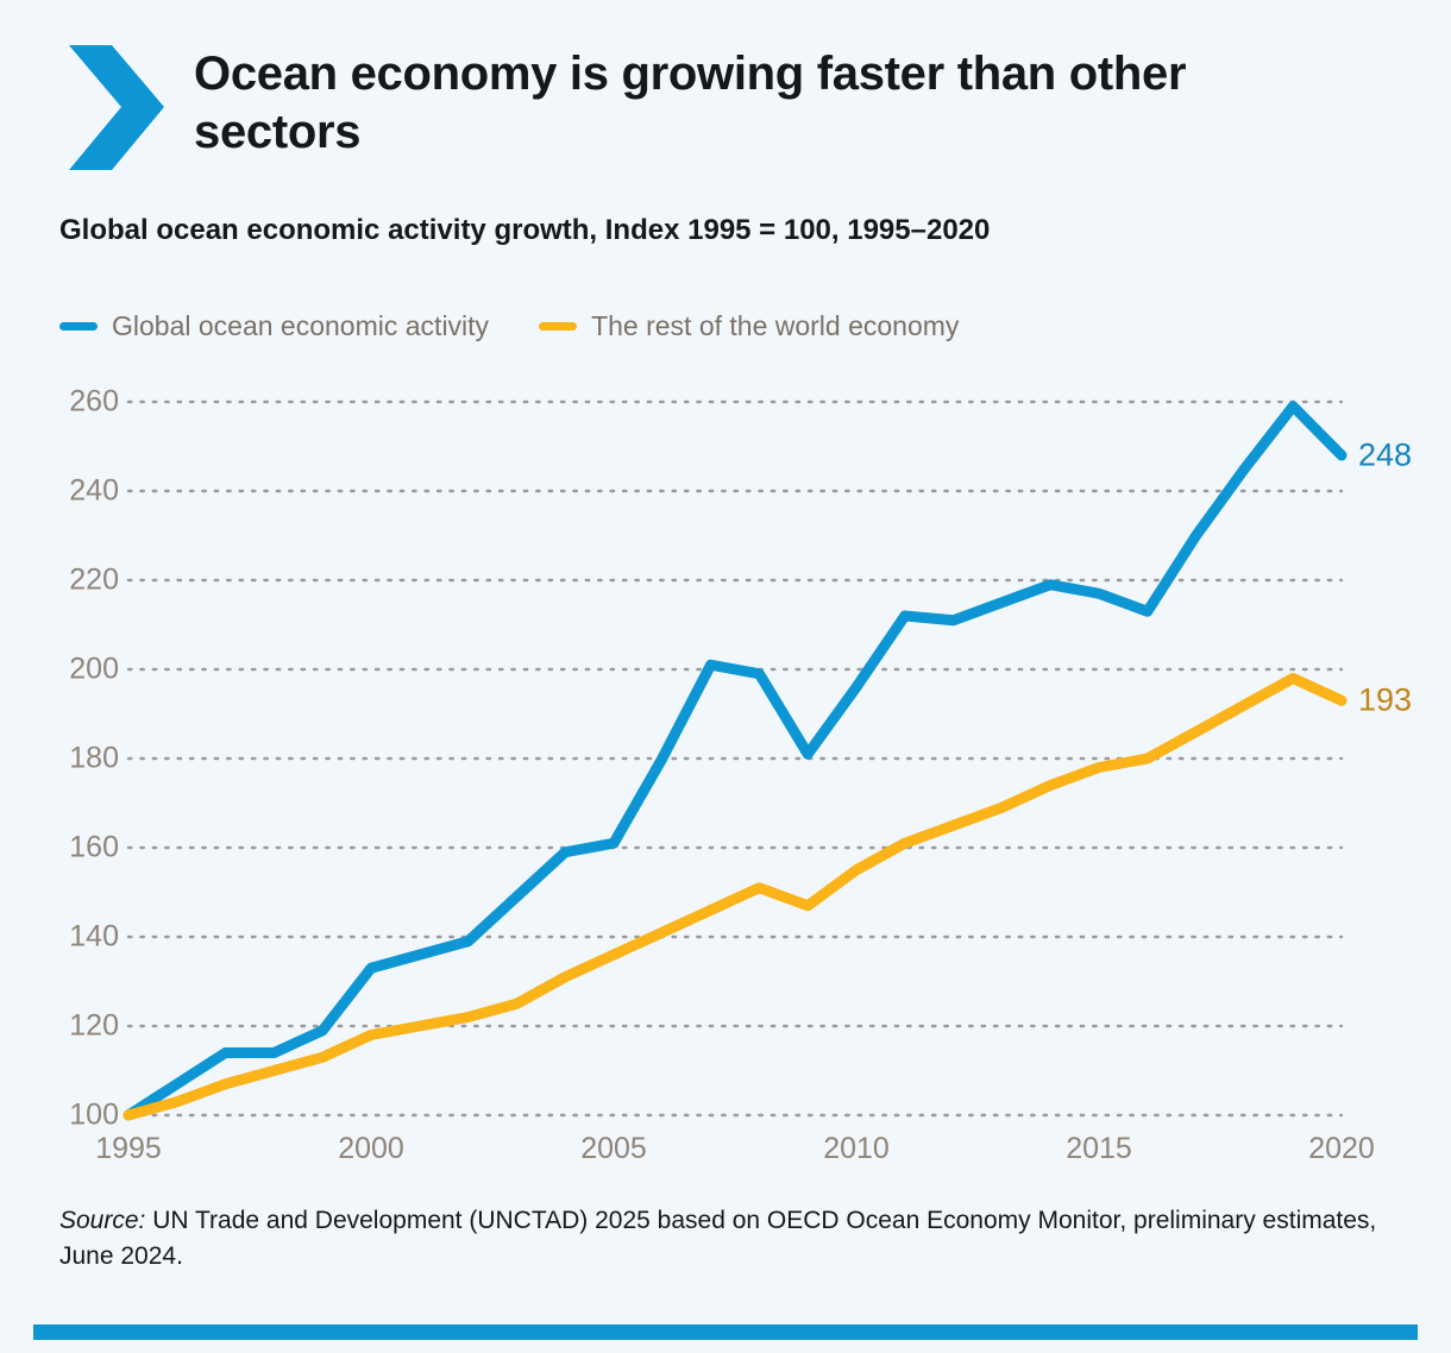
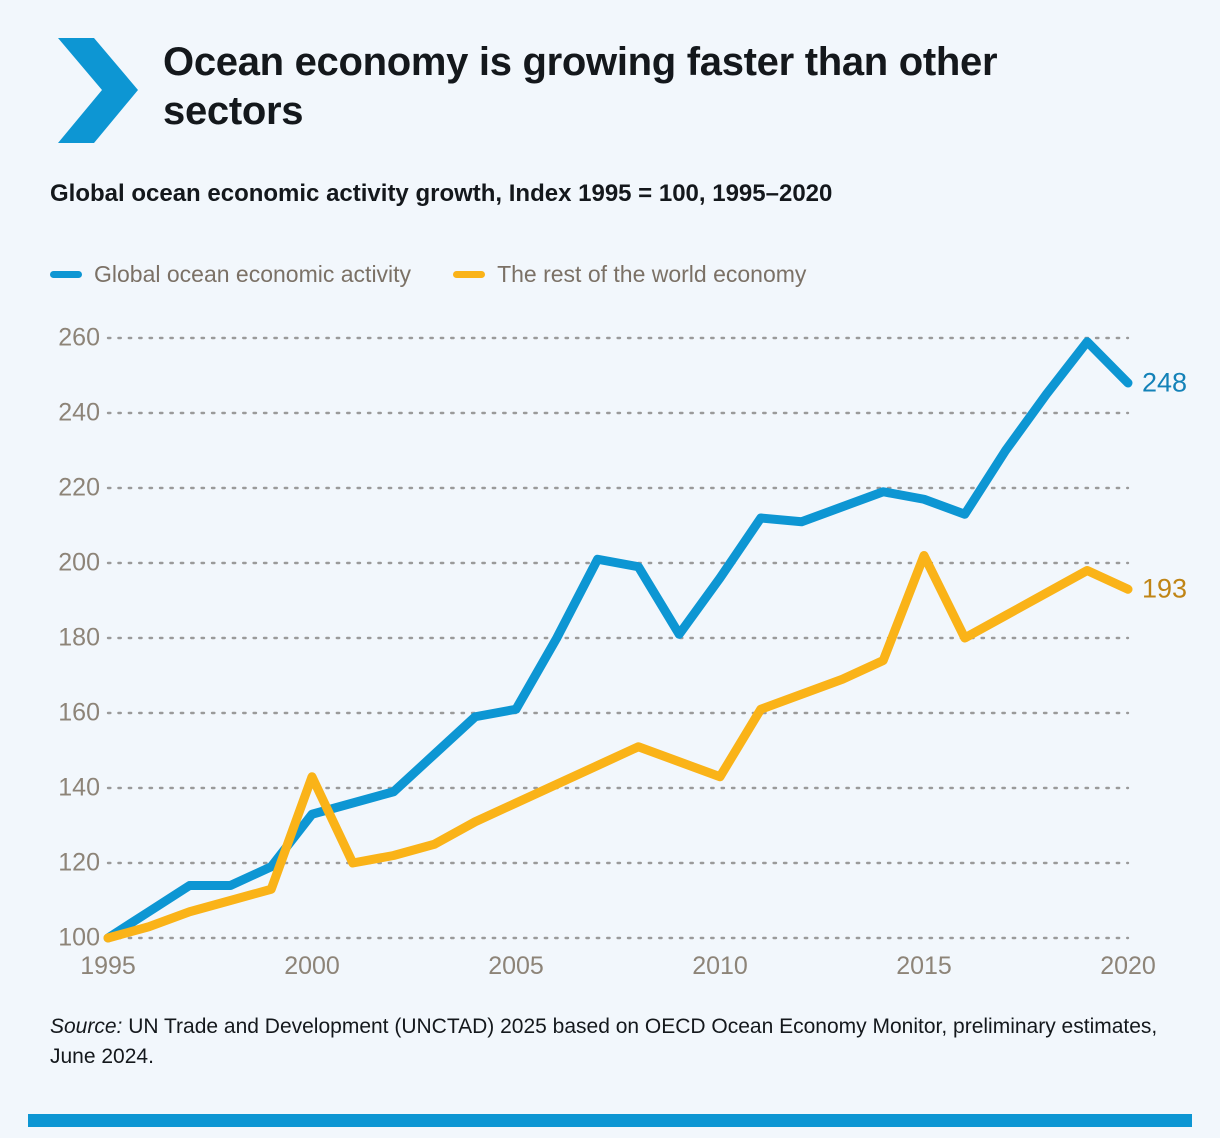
The rest of the world economy/2000: 118 -> 143
The rest of the world economy/2010: 155 -> 143
The rest of the world economy/2015: 178 -> 202
